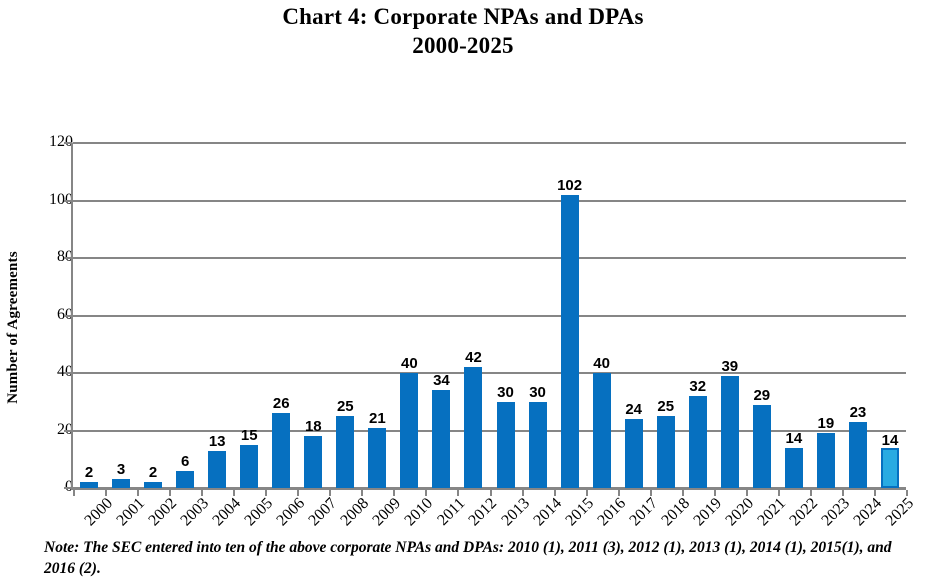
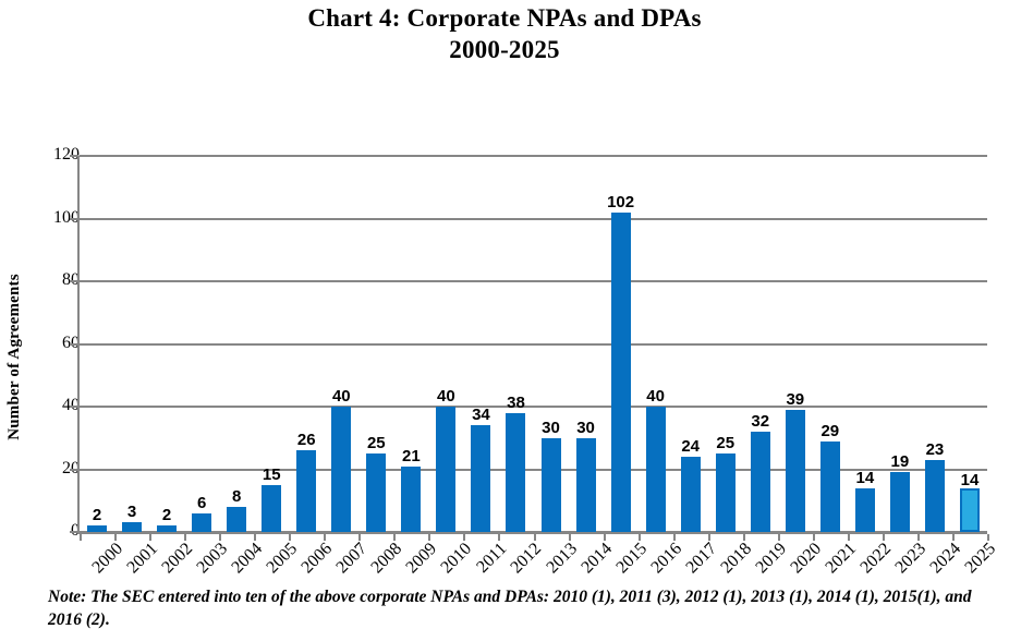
2004: 13 -> 8
2007: 18 -> 40
2012: 42 -> 38
